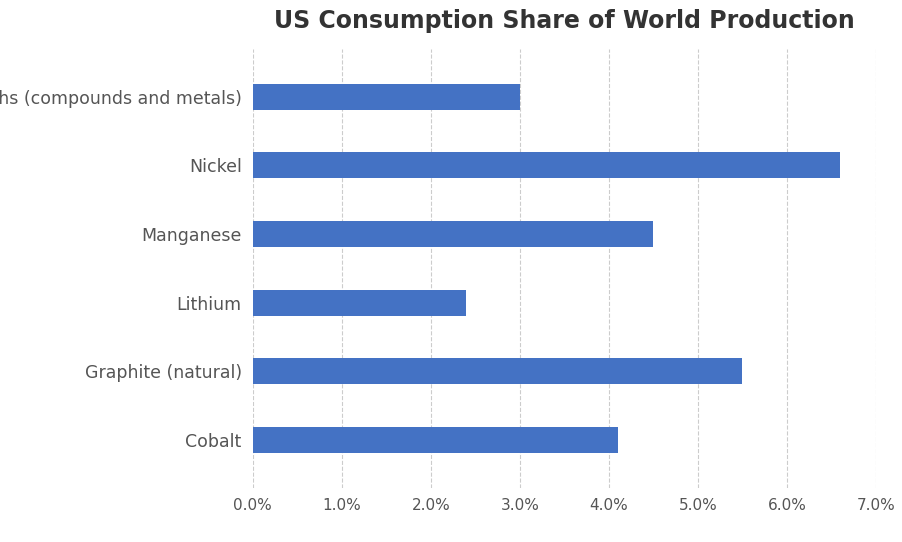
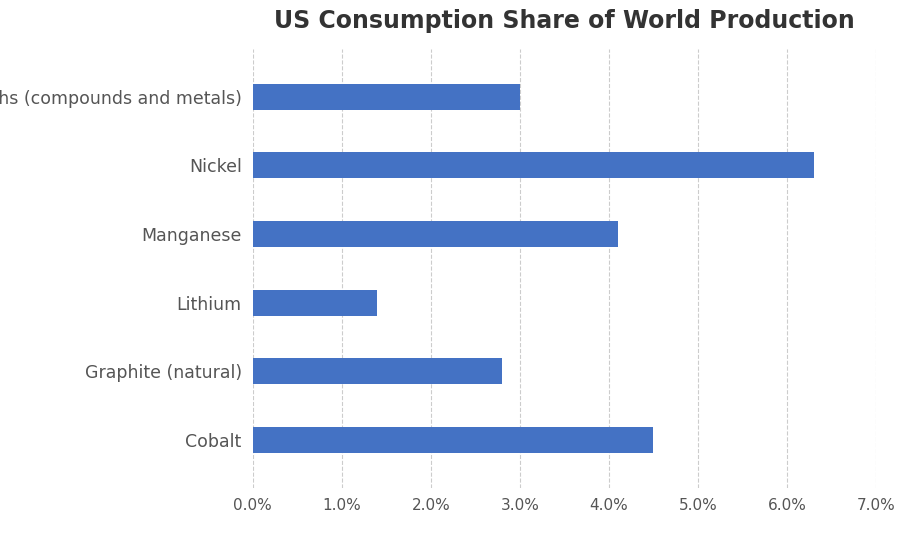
Nickel: 6.6% -> 6.3%
Manganese: 4.5% -> 4.1%
Lithium: 2.4% -> 1.4%
Graphite (natural): 5.5% -> 2.8%
Cobalt: 4.1% -> 4.5%
